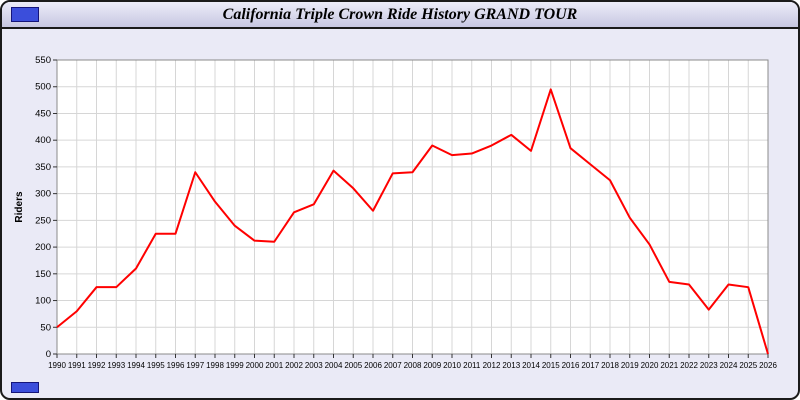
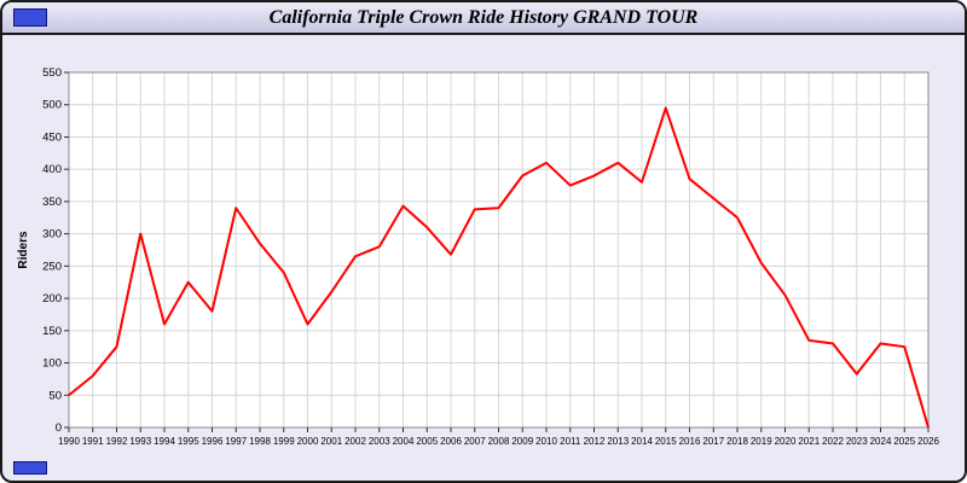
1993: 120 -> 300
1996: 220 -> 180
2000: 210 -> 160
2010: 370 -> 410
